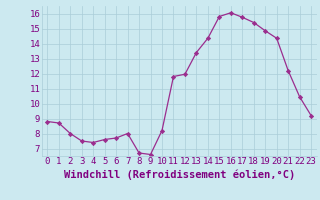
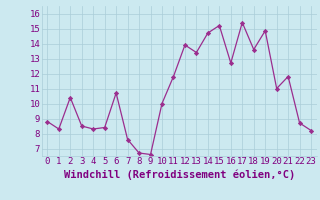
1: 8.7 -> 8.3
2: 8.0 -> 10.4
3: 7.5 -> 8.5
4: 7.4 -> 8.3
5: 7.6 -> 8.4
6: 7.7 -> 10.7
7: 8.0 -> 7.6
10: 8.2 -> 10.0
12: 11.9 -> 13.9
14: 14.3 -> 14.7
15: 15.8 -> 15.2
16: 16.1 -> 12.7
17: 15.8 -> 15.4
18: 15.4 -> 13.6
20: 14.3 -> 11.0
21: 12.2 -> 11.8
22: 10.4 -> 8.7
23: 9.2 -> 8.2
